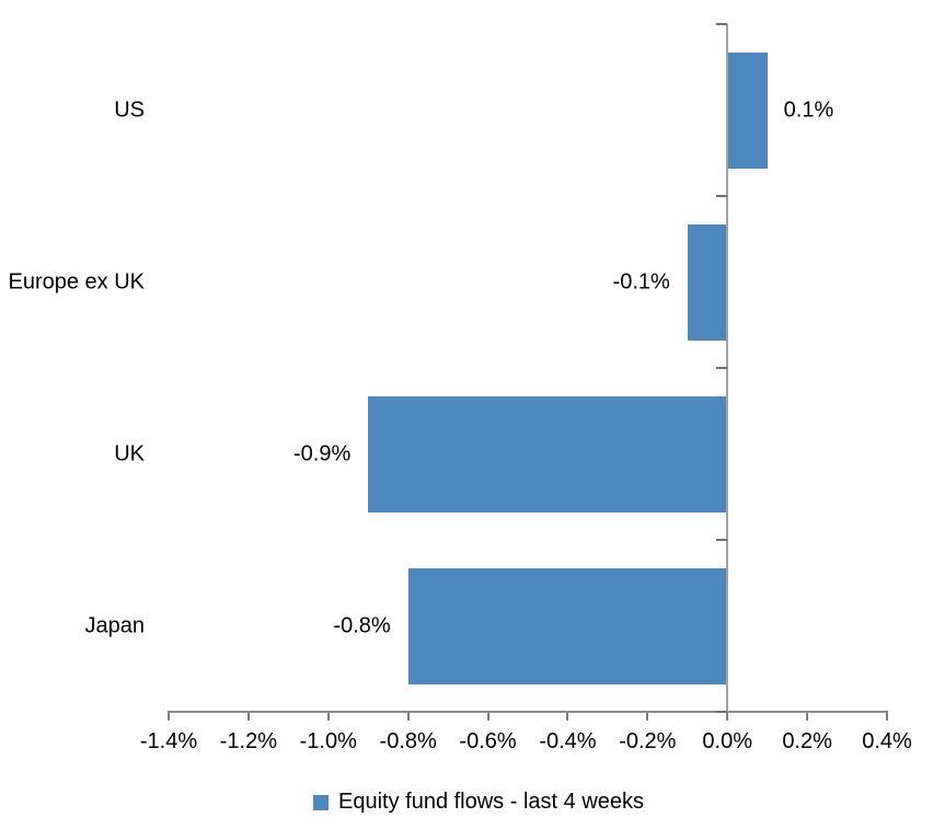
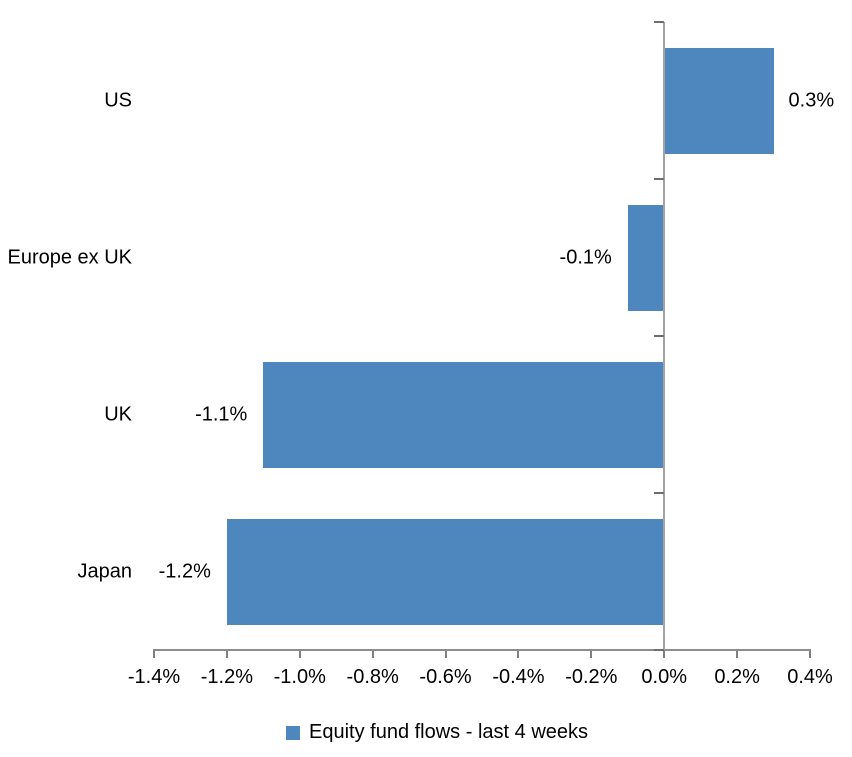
US: 0.1% -> 0.3%
UK: -0.9% -> -1.1%
Japan: -0.8% -> -1.2%
